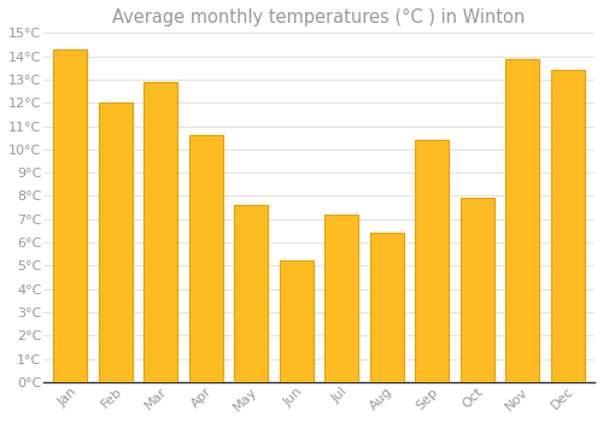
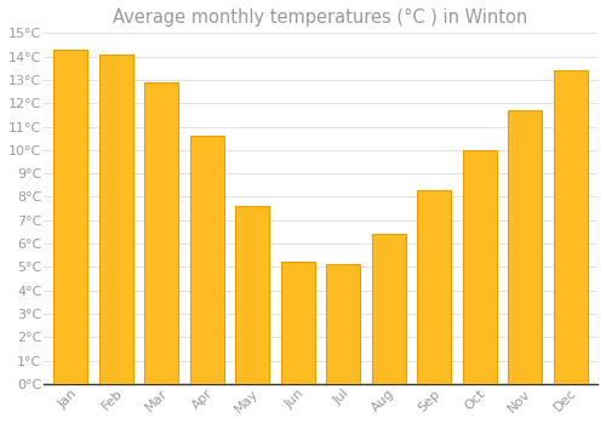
Feb: 12.0°C -> 14.1°C
Jul: 7.2°C -> 5.1°C
Sep: 10.4°C -> 8.3°C
Oct: 7.9°C -> 10.0°C
Nov: 13.9°C -> 11.7°C
